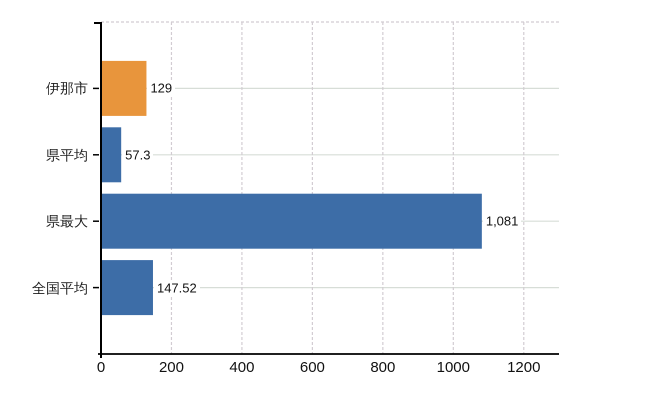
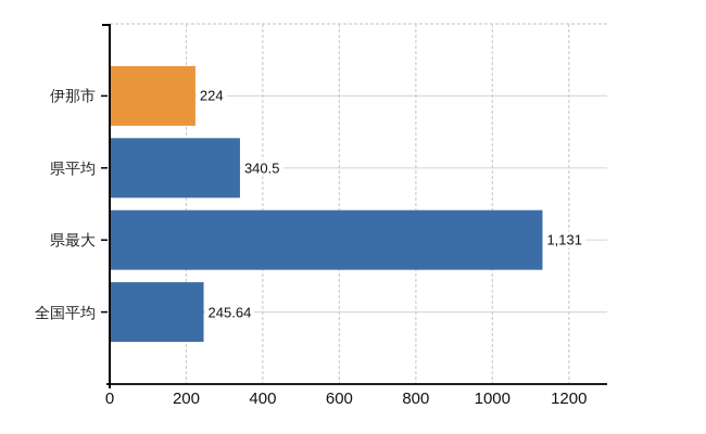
伊那市: 129 -> 224
県平均: 57.3 -> 340.5
県最大: 1,081 -> 1,131
全国平均: 147.52 -> 245.64
